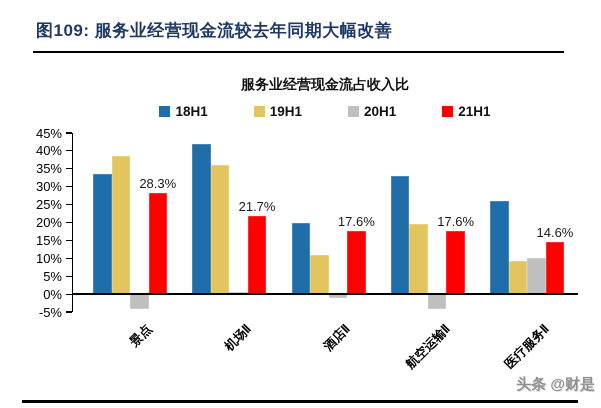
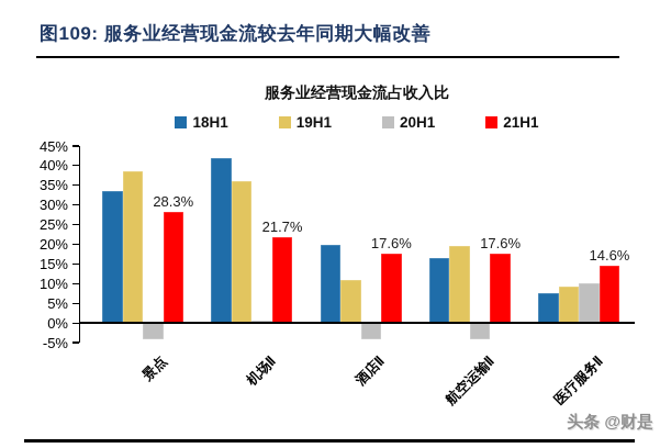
20H1/酒店Ⅱ: -1% -> -4%
18H1/航空运输Ⅱ: 33% -> 16%
18H1/医疗服务Ⅱ: 26% -> 8%
